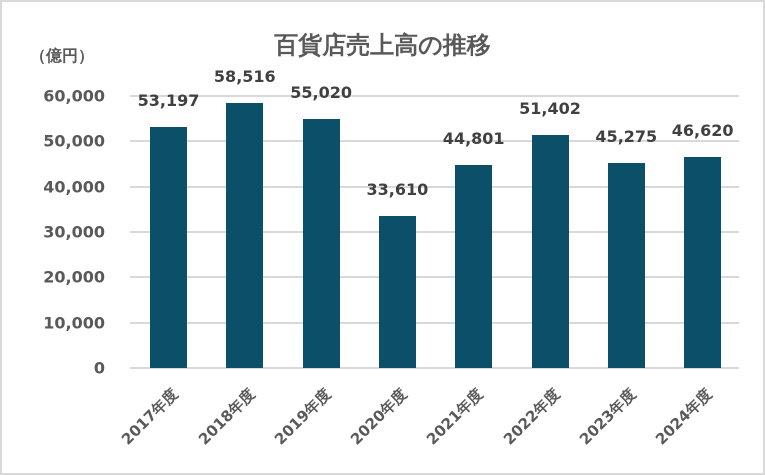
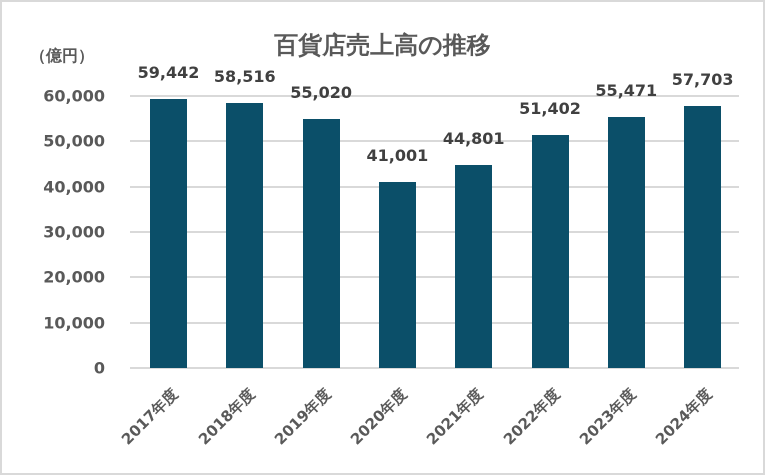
2017年度: 53,197 -> 59,442
2020年度: 33,610 -> 41,001
2023年度: 45,275 -> 55,471
2024年度: 46,620 -> 57,703
